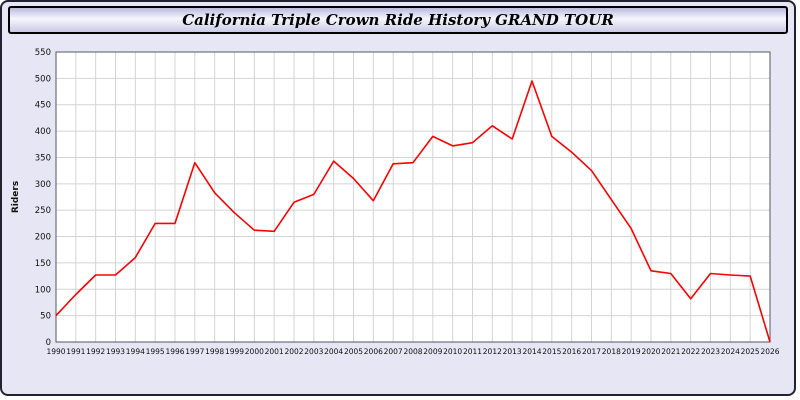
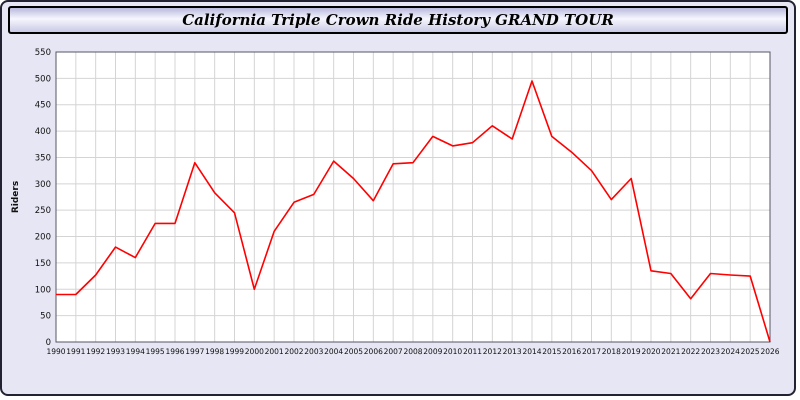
1990: 50 -> 90
1993: 130 -> 180
2000: 210 -> 100
2019: 220 -> 310
